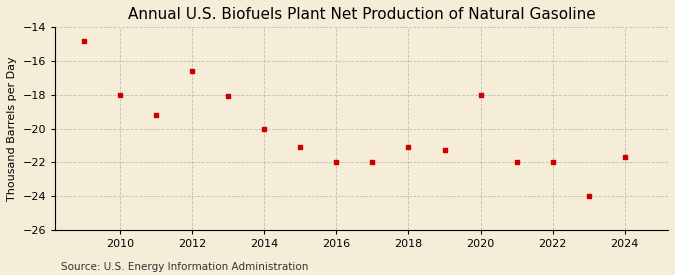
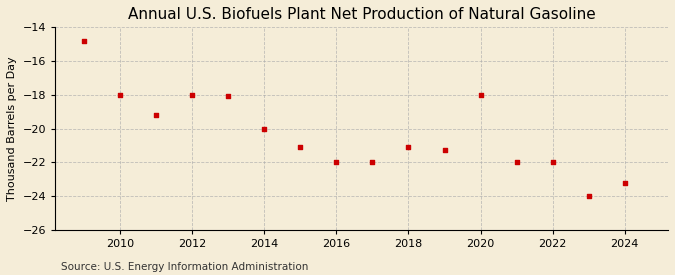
2012: -16.6 -> -18.0
2024: -21.7 -> -23.2
